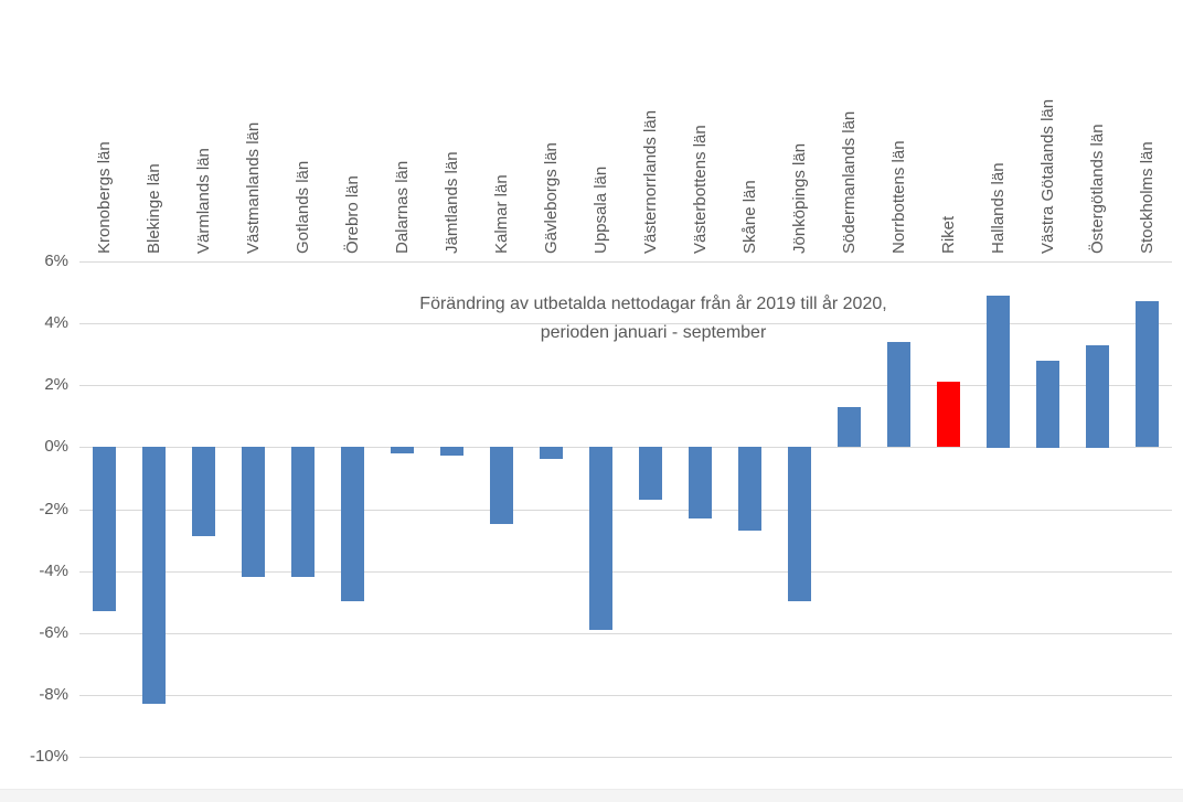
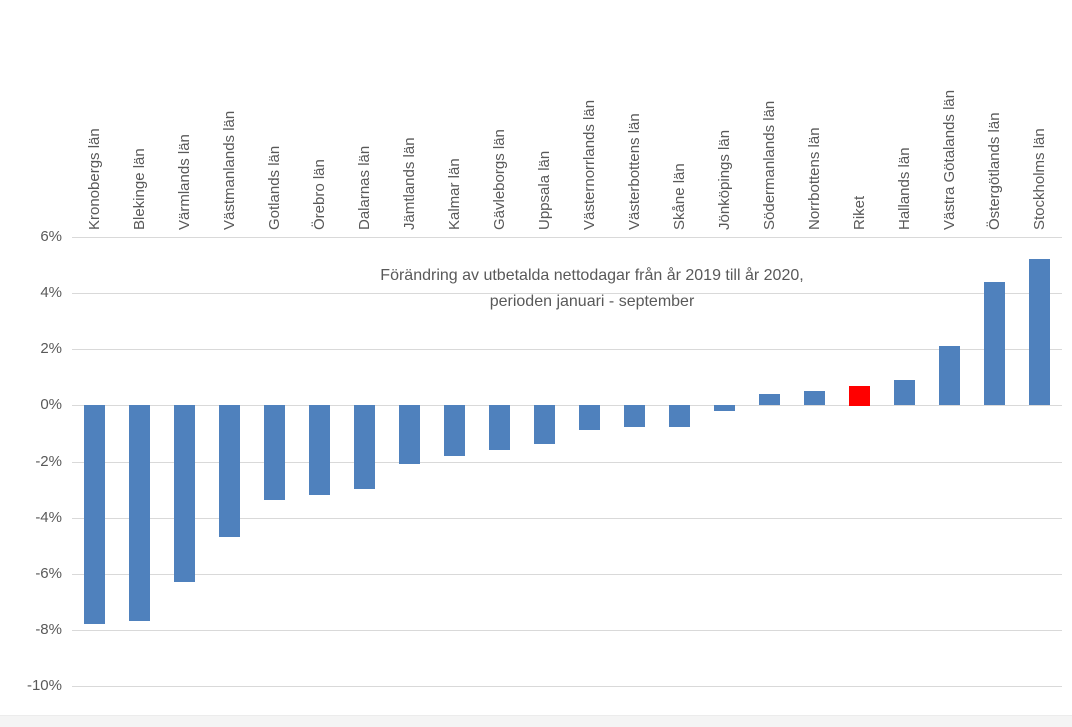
Kronobergs län: -5.3% -> -7.8%
Blekinge län: -8.3% -> -7.7%
Värmlands län: -2.9% -> -6.3%
Västmanlands län: -4.2% -> -4.7%
Gotlands län: -4.2% -> -3.4%
Örebro län: -5.0% -> -3.2%
Dalarnas län: -0.2% -> -3.0%
Jämtlands län: -0.3% -> -2.1%
Kalmar län: -2.5% -> -1.8%
Gävleborgs län: -0.4% -> -1.6%
Uppsala län: -5.9% -> -1.4%
Västernorrlands län: -1.7% -> -0.9%
Västerbottens län: -2.3% -> -0.8%
Skåne län: -2.7% -> -0.8%
Jönköpings län: -5.0% -> -0.2%
Södermanlands län: 1.3% -> 0.4%
Norrbottens län: 3.4% -> 0.5%
Riket: 2.1% -> 0.7%
Hallands län: 4.9% -> 0.9%
Västra Götalands län: 2.8% -> 2.1%
Östergötlands län: 3.3% -> 4.4%
Stockholms län: 4.7% -> 5.2%
